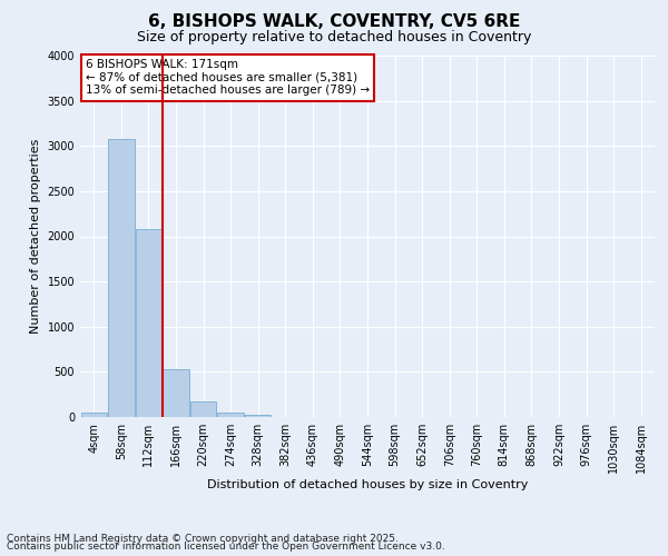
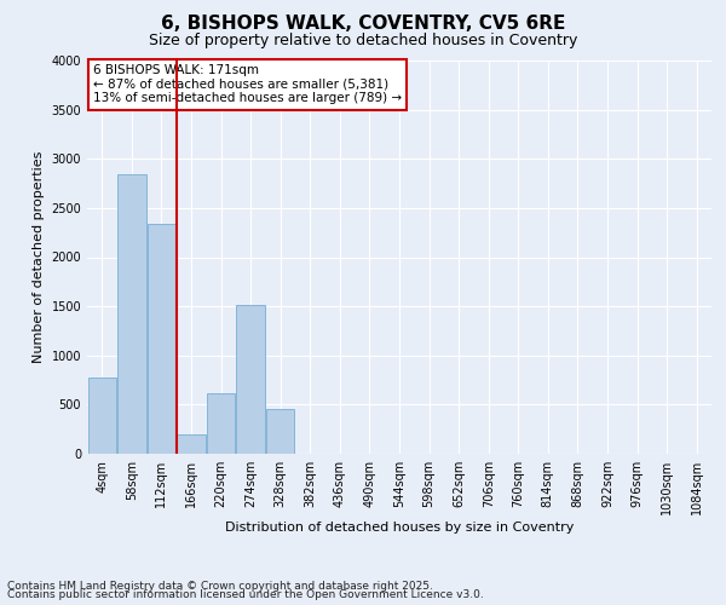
4sqm: 60 -> 780
58sqm: 3080 -> 2840
112sqm: 2080 -> 2340
166sqm: 530 -> 200
220sqm: 180 -> 620
274sqm: 60 -> 1520
328sqm: 30 -> 460
